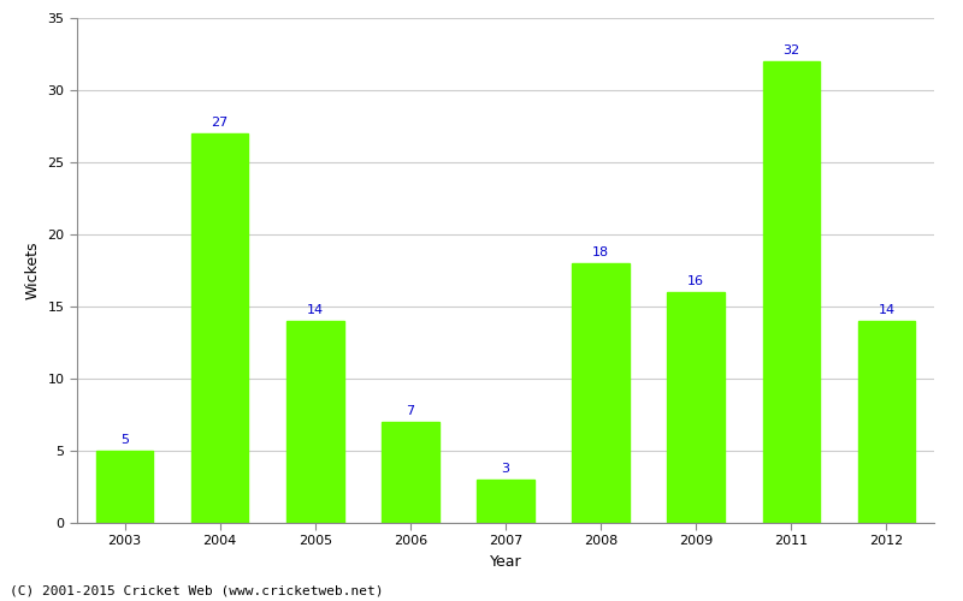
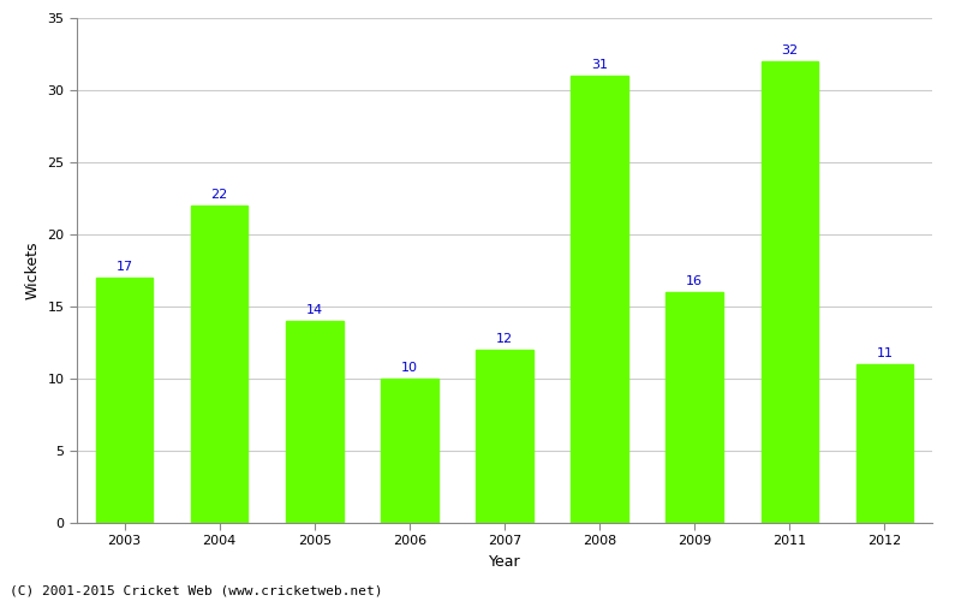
2003: 5 -> 17
2004: 27 -> 22
2006: 7 -> 10
2007: 3 -> 12
2008: 18 -> 31
2012: 14 -> 11
